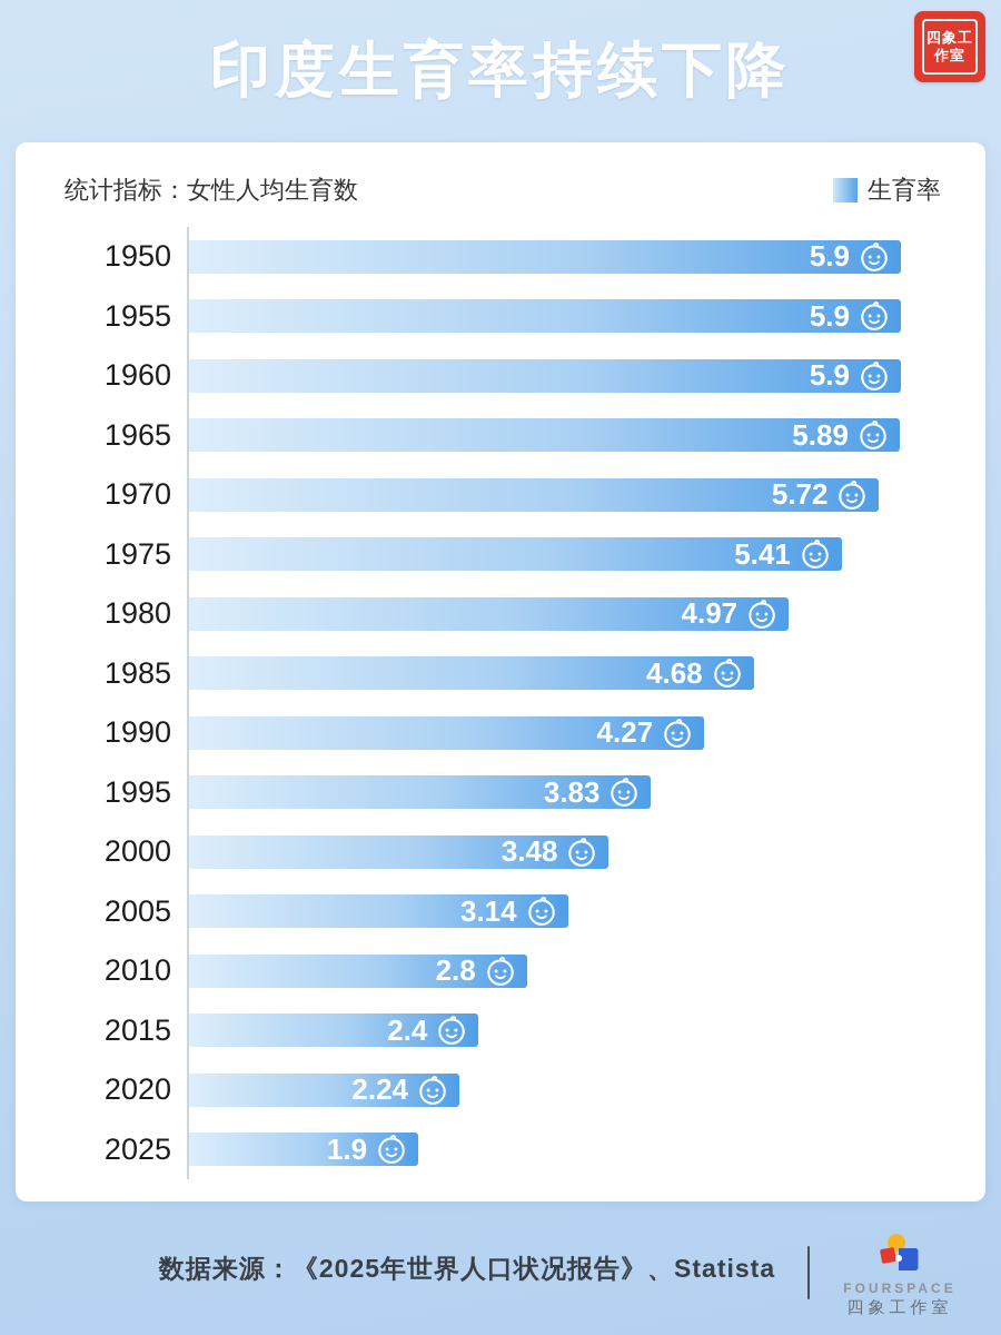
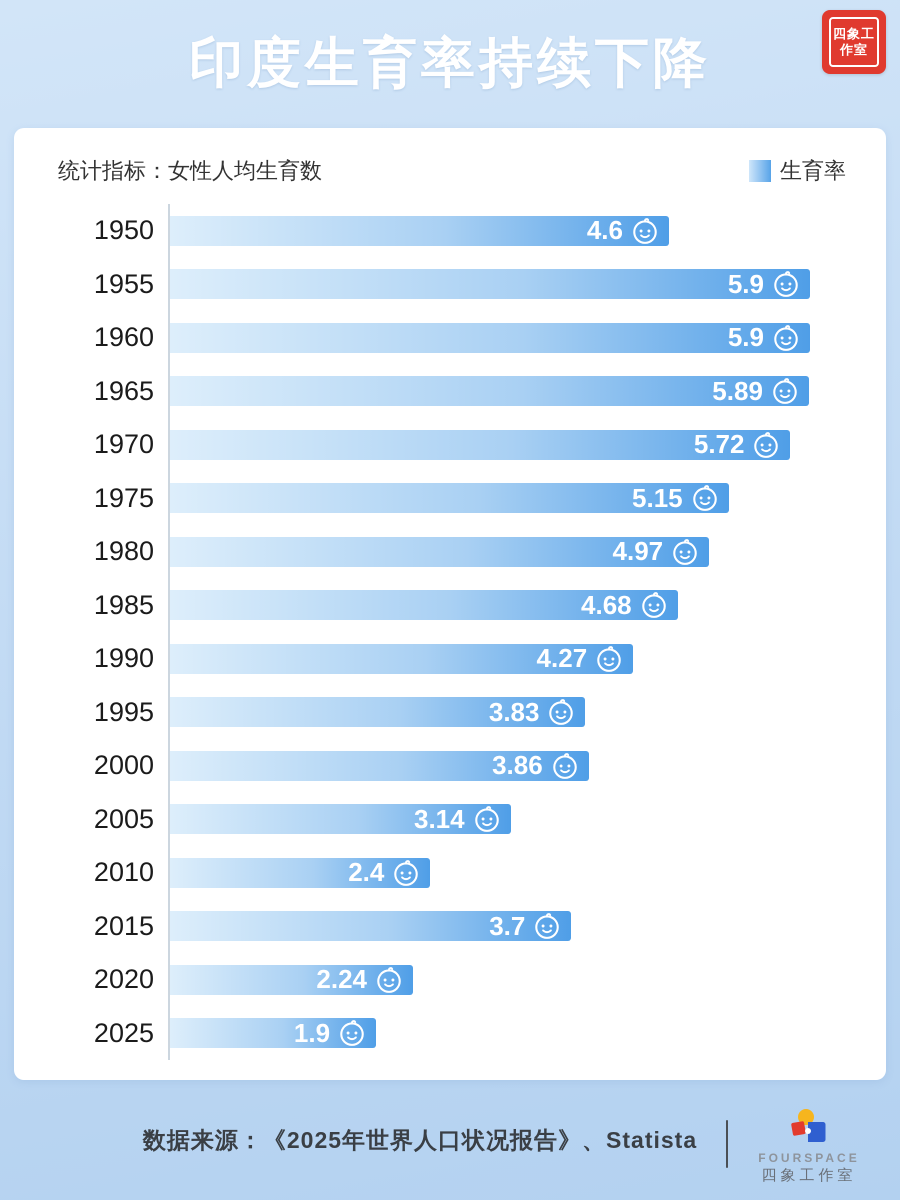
1950: 5.9 -> 4.6
1975: 5.41 -> 5.15
2000: 3.48 -> 3.86
2010: 2.8 -> 2.4
2015: 2.4 -> 3.7
